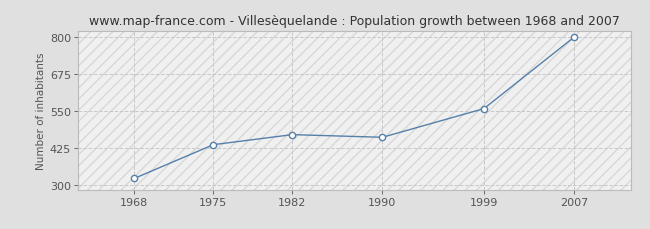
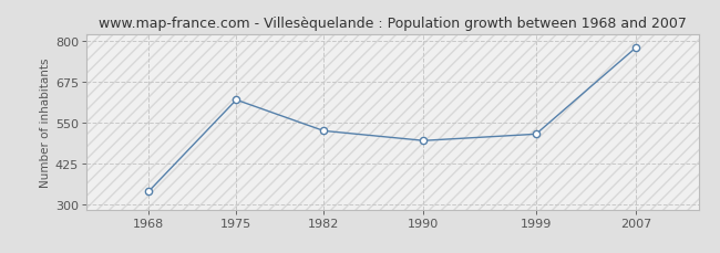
1968: 322 -> 340
1975: 436 -> 620
1982: 470 -> 525
1990: 461 -> 495
1999: 558 -> 515
2007: 800 -> 780
